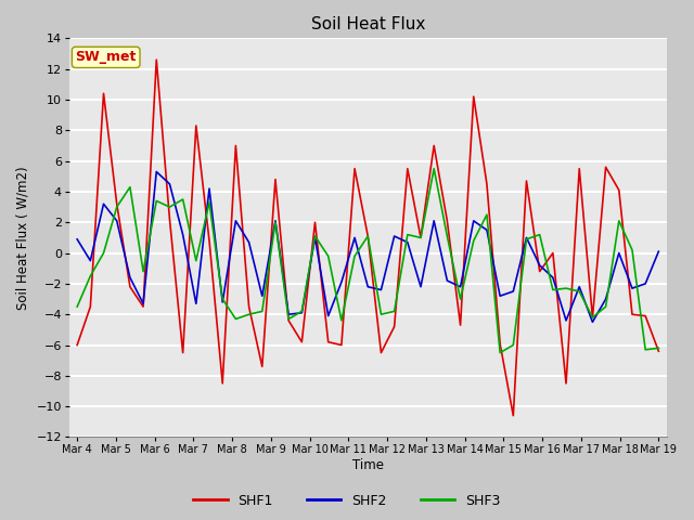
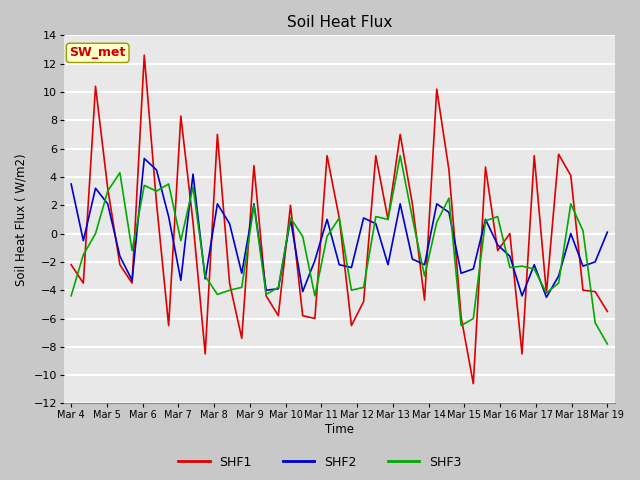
SHF1/Mar 4: -6.0 -> -2.2
SHF2/Mar 4: 0.9 -> 3.5
SHF3/Mar 4: -3.5 -> -4.4
SHF1/Mar 19: -6.4 -> -5.5
SHF3/Mar 19: -6.2 -> -7.8
